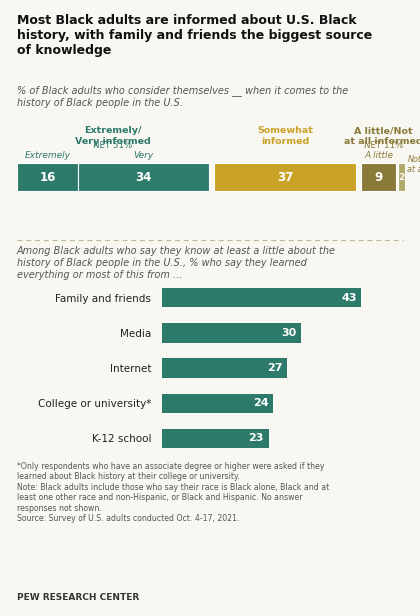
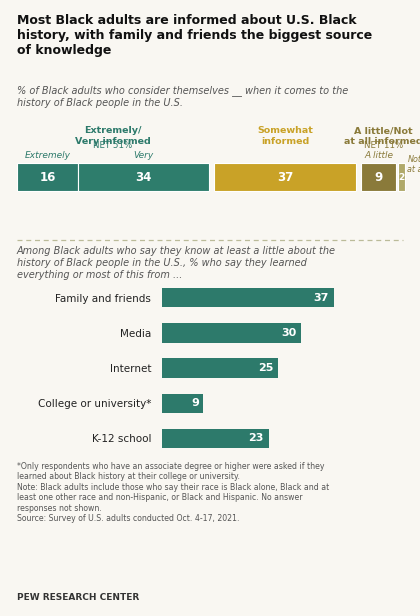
Family and friends: 43 -> 37
Internet: 27 -> 25
College or university*: 24 -> 9
